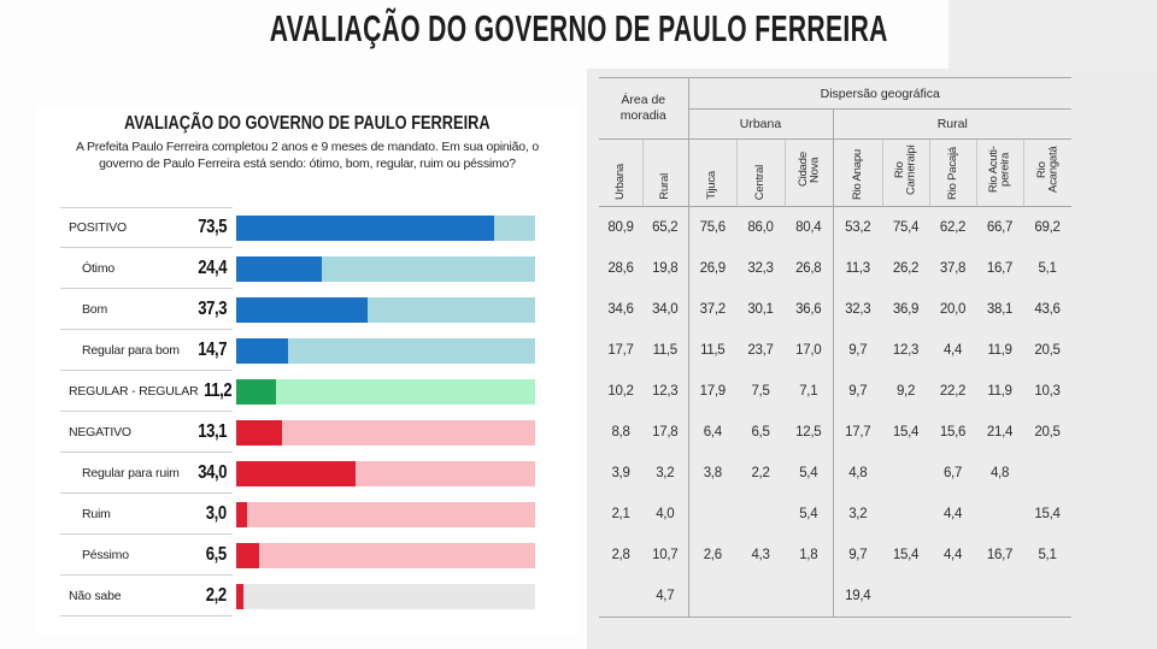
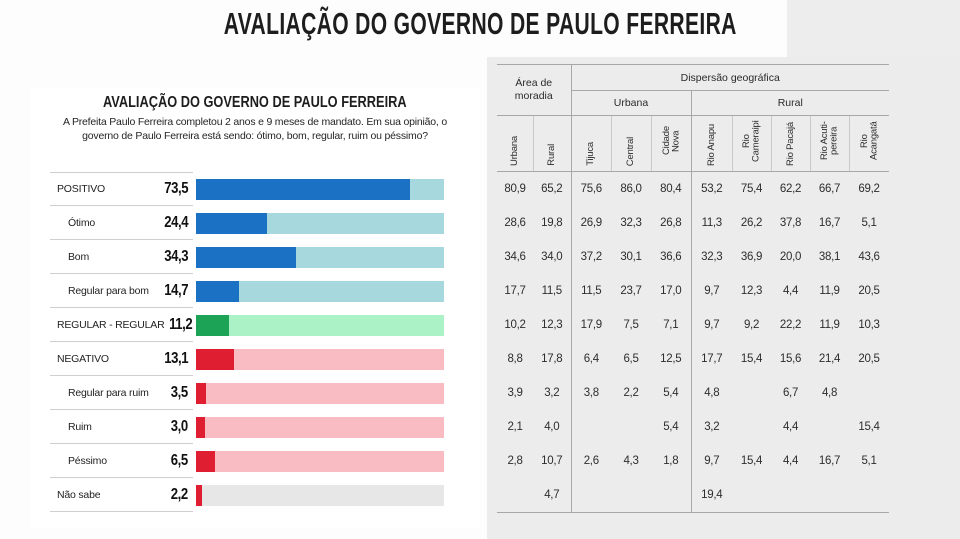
Bom: 37,3 -> 34,3
Regular para ruim: 34,0 -> 3,5
